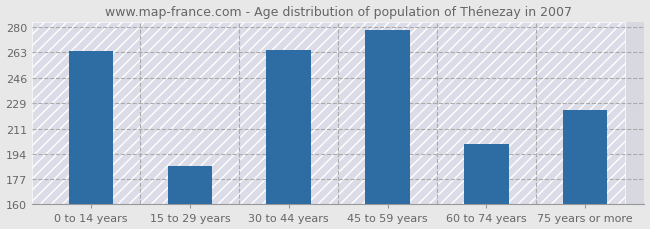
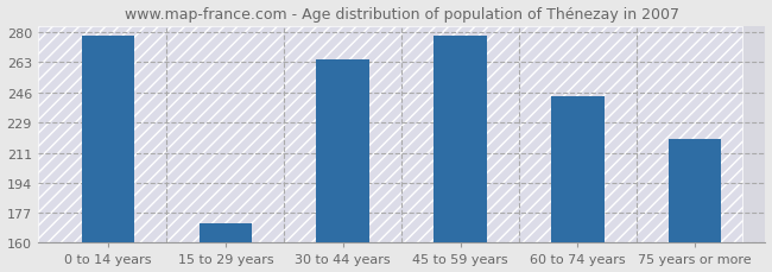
0 to 14 years: 264 -> 278
15 to 29 years: 186 -> 171
60 to 74 years: 201 -> 244
75 years or more: 224 -> 219
